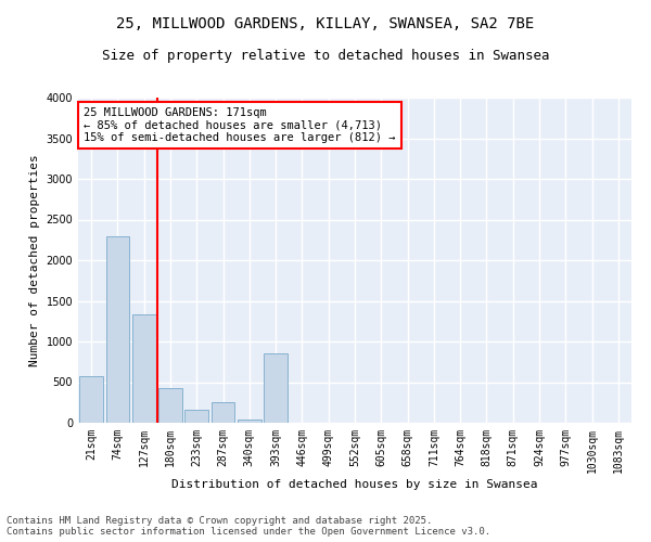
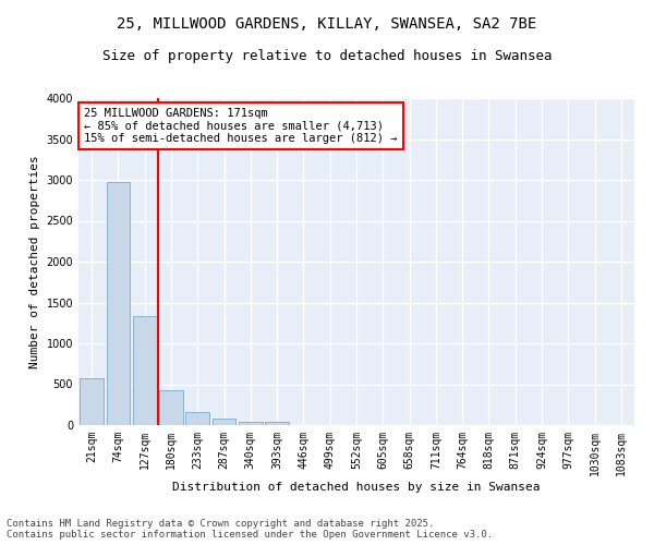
74sqm: 2300 -> 2970
287sqm: 260 -> 80
393sqm: 860 -> 40
